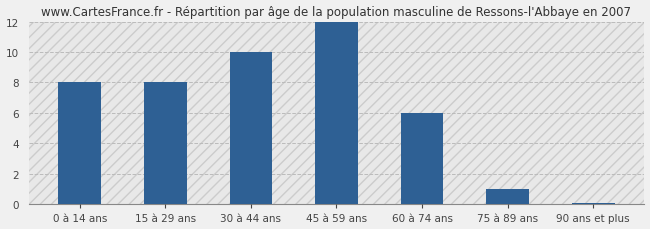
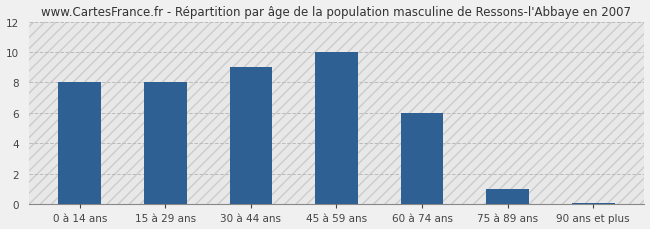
30 à 44 ans: 10.0 -> 9.0
45 à 59 ans: 12.0 -> 10.0
